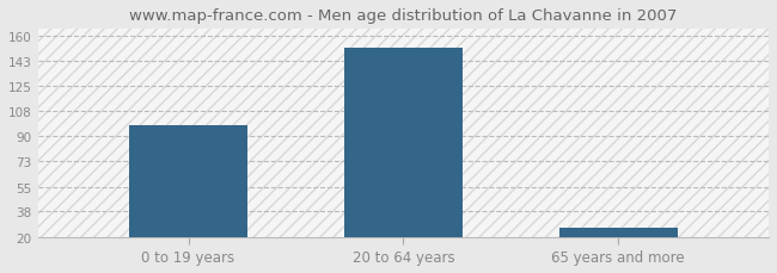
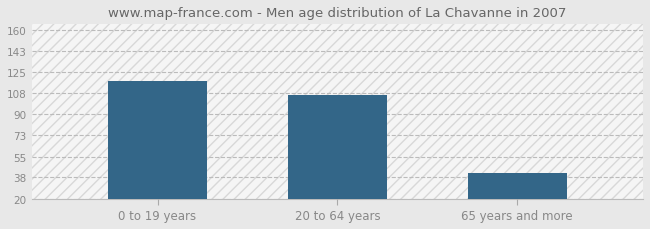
0 to 19 years: 98 -> 118
20 to 64 years: 152 -> 106
65 years and more: 26 -> 41
